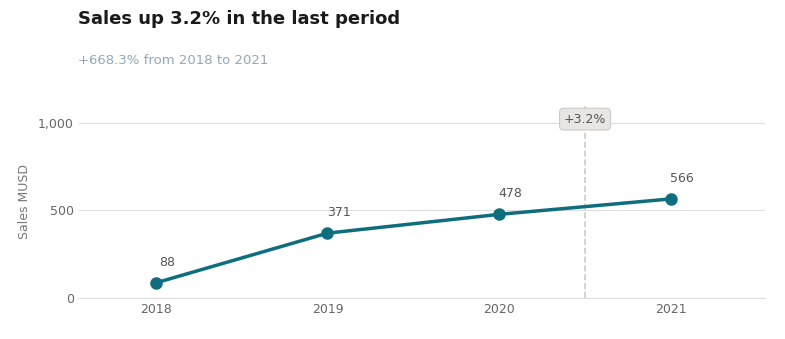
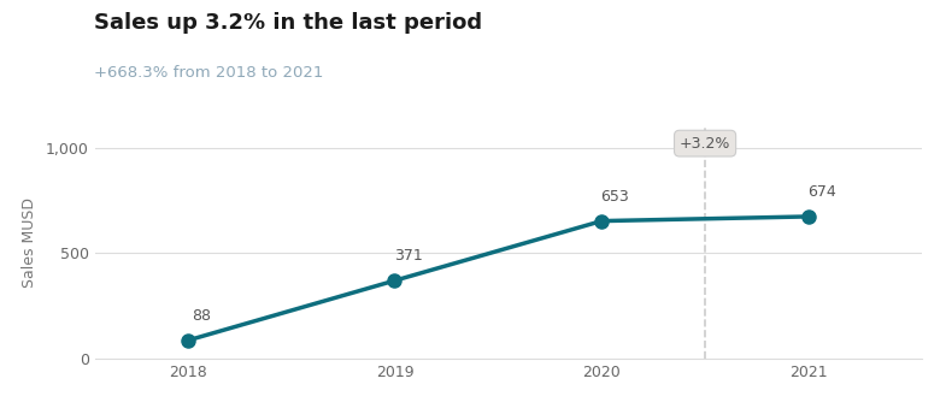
2020: 478 -> 653
2021: 566 -> 674
